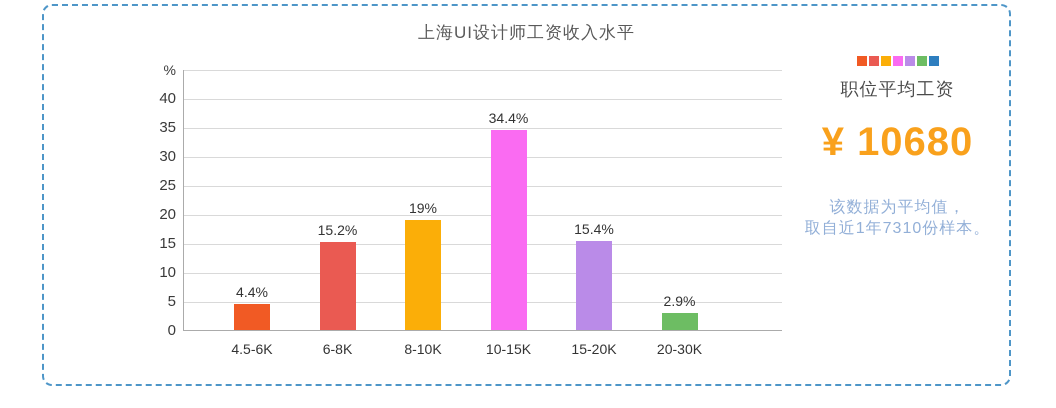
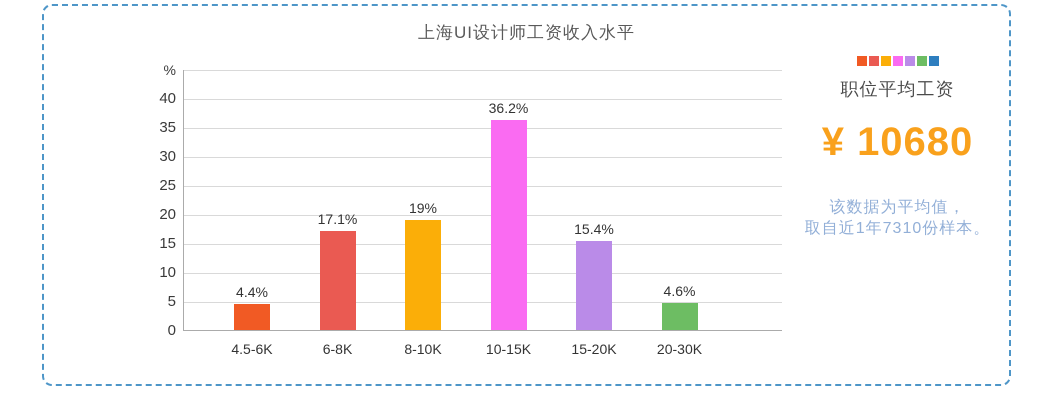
6-8K: 15.2% -> 17.1%
10-15K: 34.4% -> 36.2%
20-30K: 2.9% -> 4.6%
